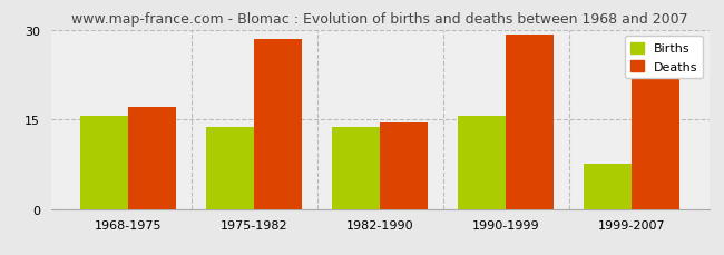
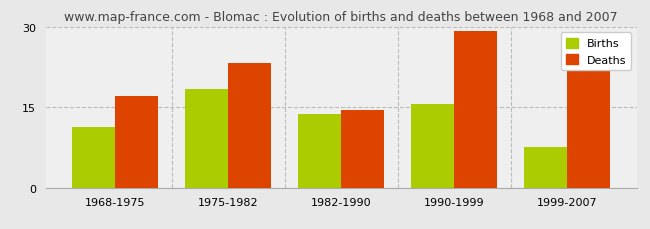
Births/1968-1975: 15.5 -> 11.2
Births/1975-1982: 13.8 -> 18.4
Deaths/1975-1982: 28.5 -> 23.2
